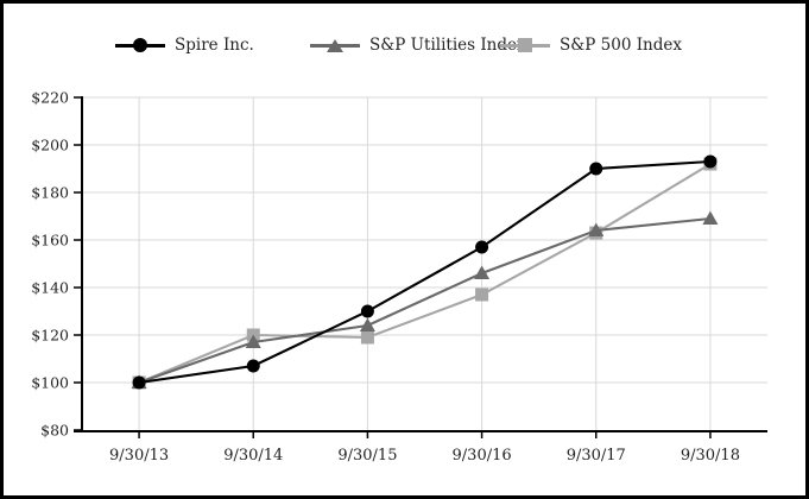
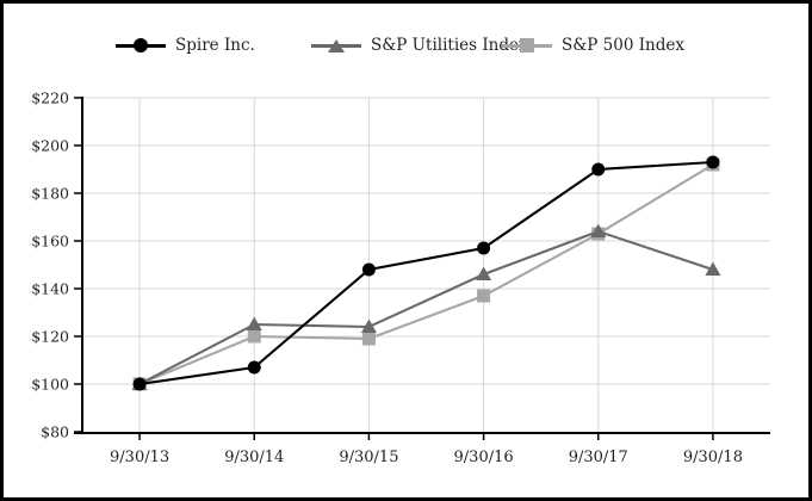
S&P Utilities Index/9/30/14: $117 -> $125
Spire Inc./9/30/15: $130 -> $148
S&P Utilities Index/9/30/18: $169 -> $148
